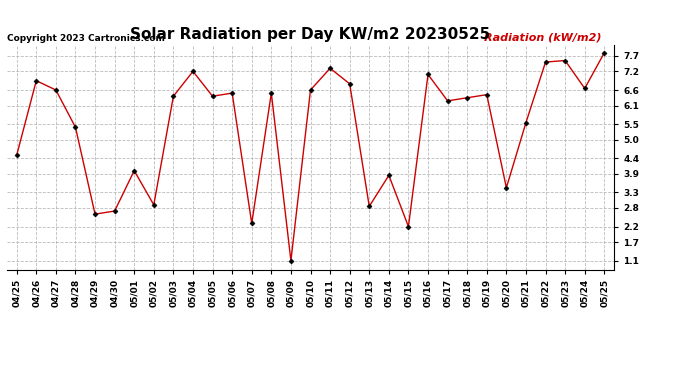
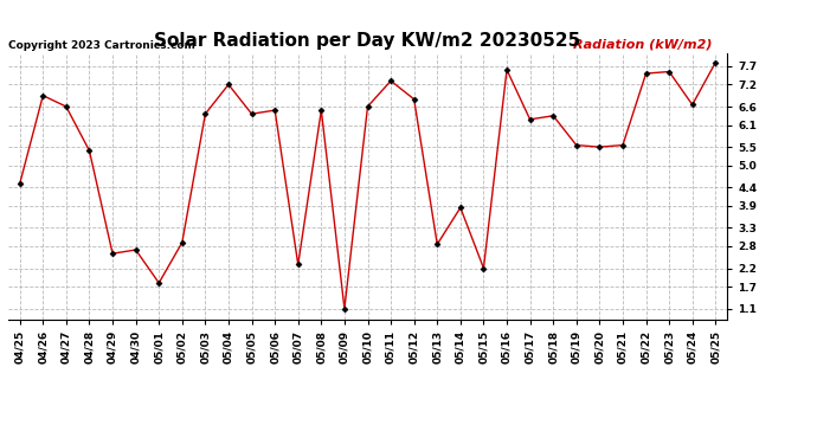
05/01: 4.00 -> 1.80
05/16: 7.10 -> 7.60
05/19: 6.45 -> 5.55
05/20: 3.45 -> 5.50
